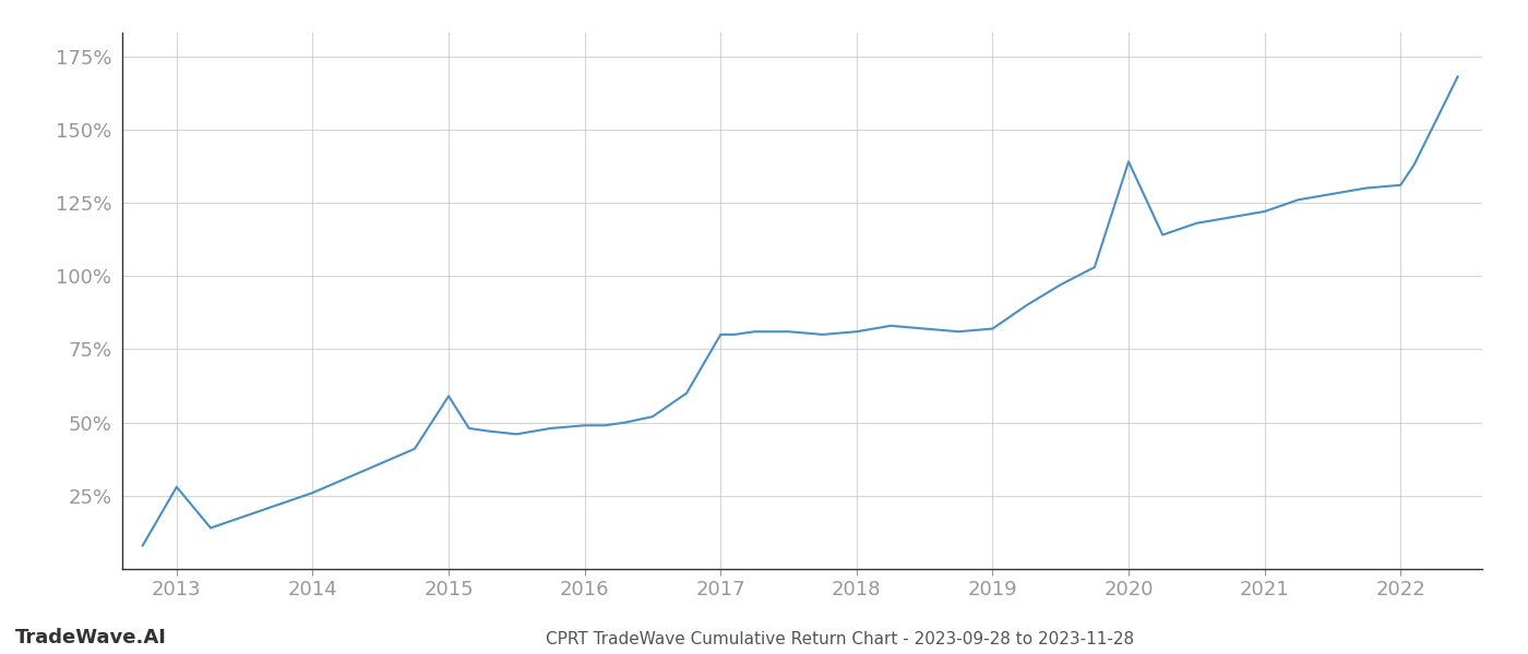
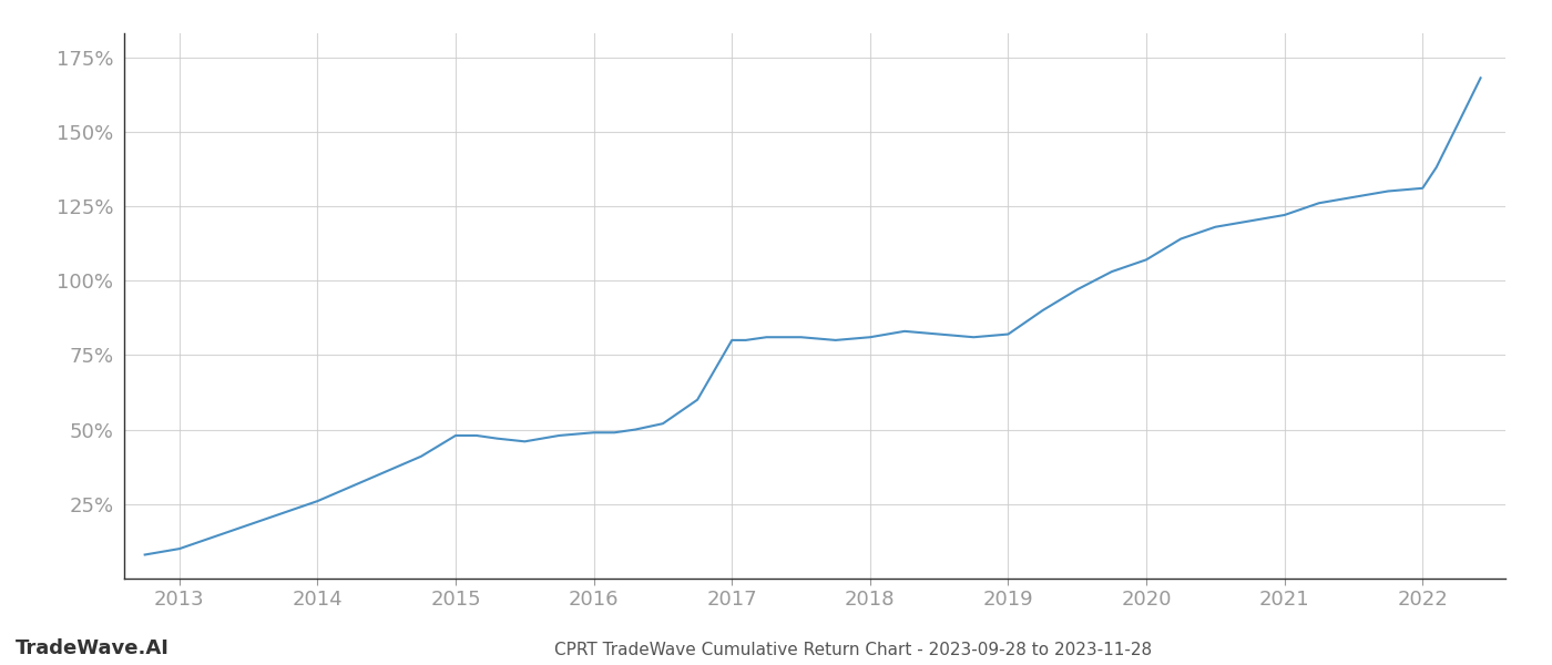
2013: 28% -> 10%
2015: 59% -> 48%
2020: 139% -> 107%
